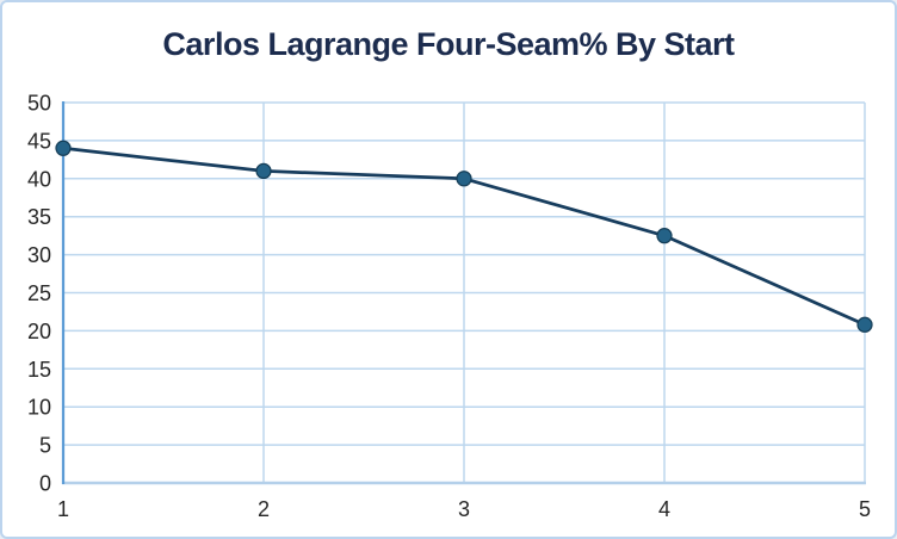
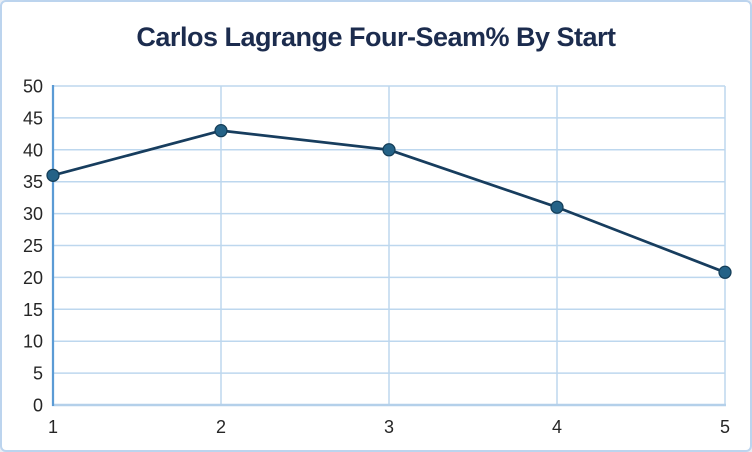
1: 44 -> 36
2: 41 -> 43
4: 32 -> 31
